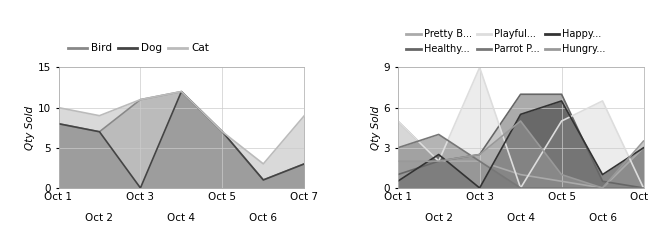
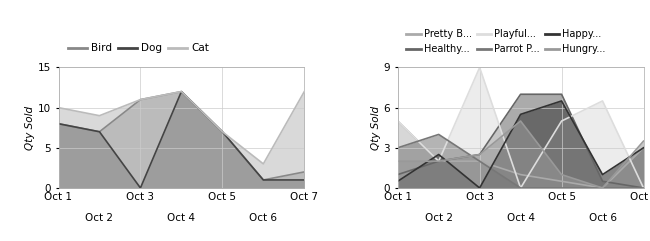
Bird/Oct 7: 3 -> 2
Dog/Oct 7: 3 -> 1
Cat/Oct 7: 9 -> 12
